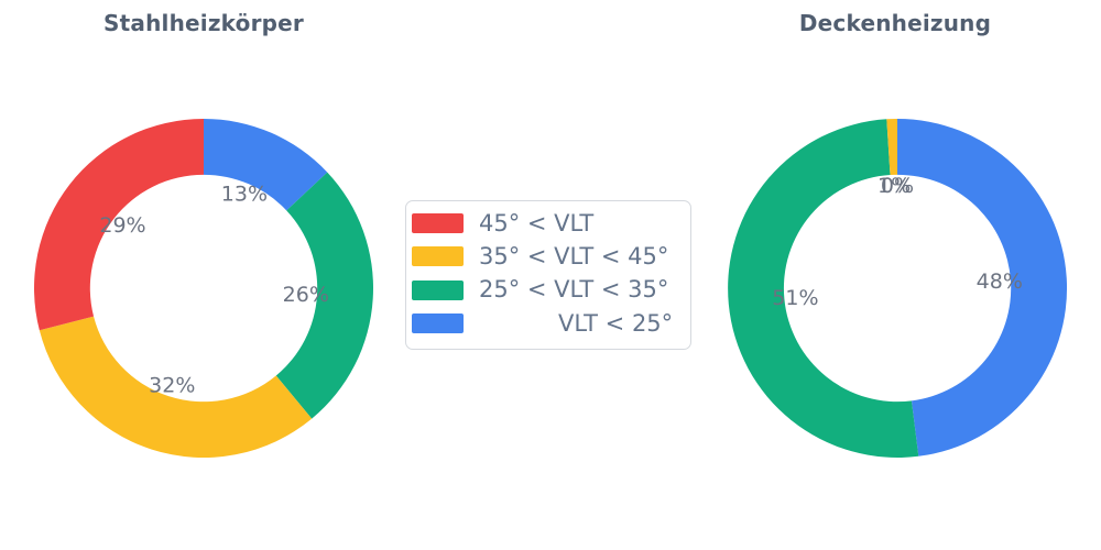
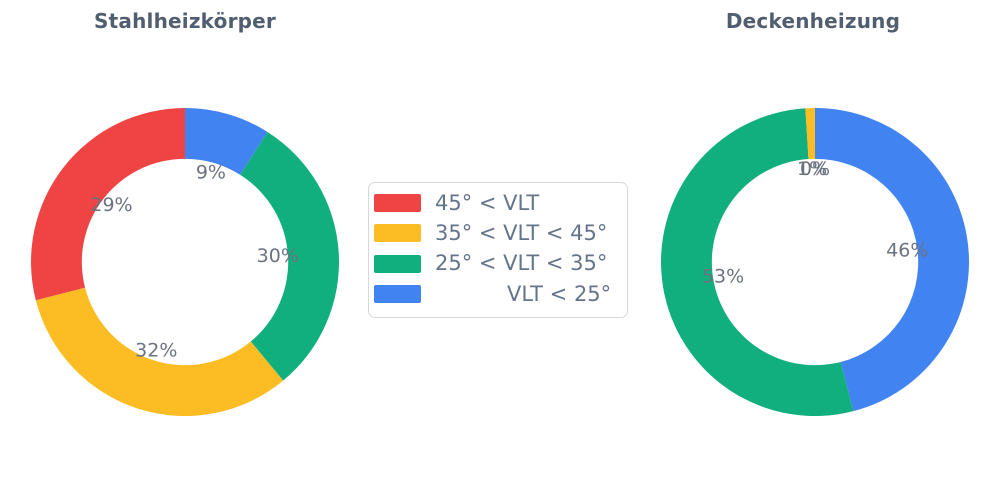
Stahlheizkörper/25° < VLT < 35°: 26% -> 30%
Stahlheizkörper/VLT < 25°: 13% -> 9%
Deckenheizung/25° < VLT < 35°: 51% -> 53%
Deckenheizung/VLT < 25°: 48% -> 46%
